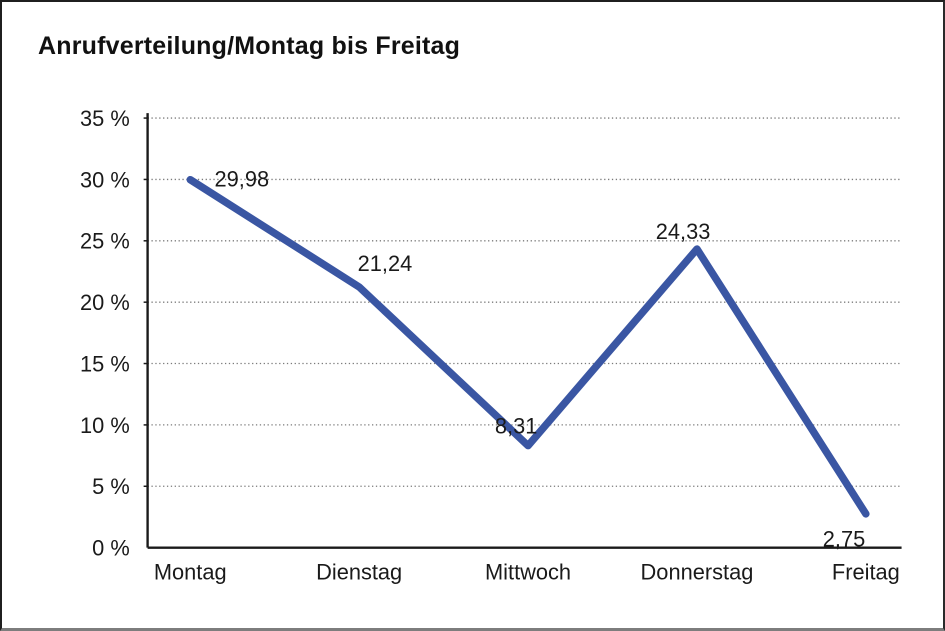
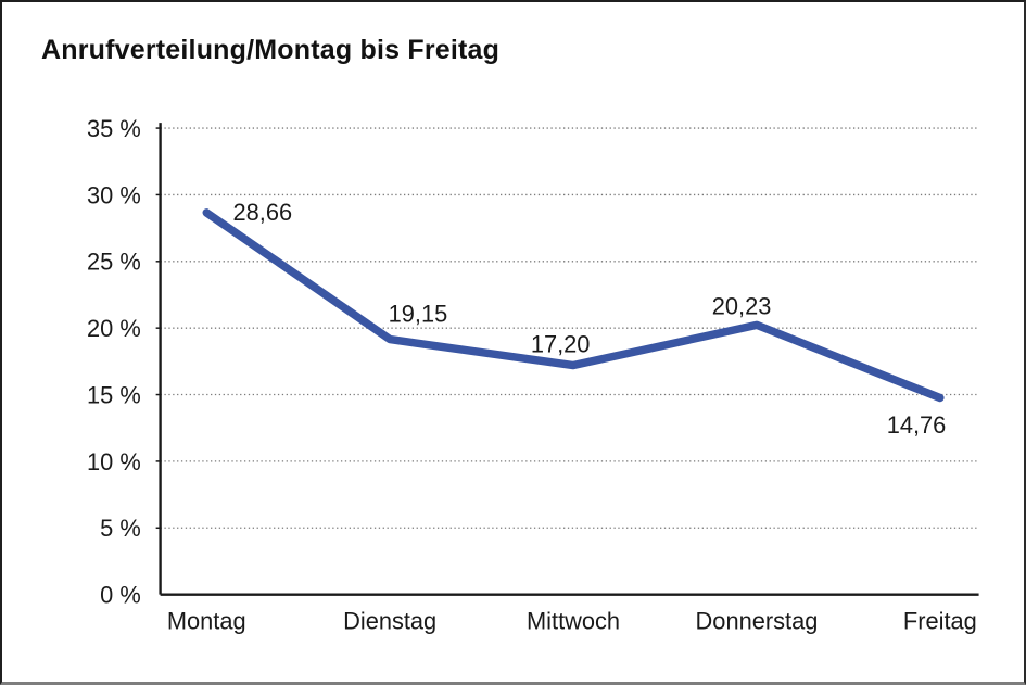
Montag: 29,98 -> 28,66
Dienstag: 21,24 -> 19,15
Mittwoch: 8,31 -> 17,20
Donnerstag: 24,33 -> 20,23
Freitag: 2,75 -> 14,76
